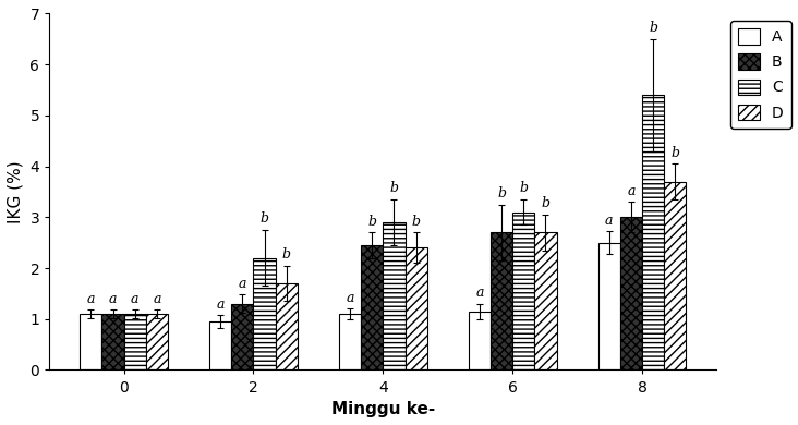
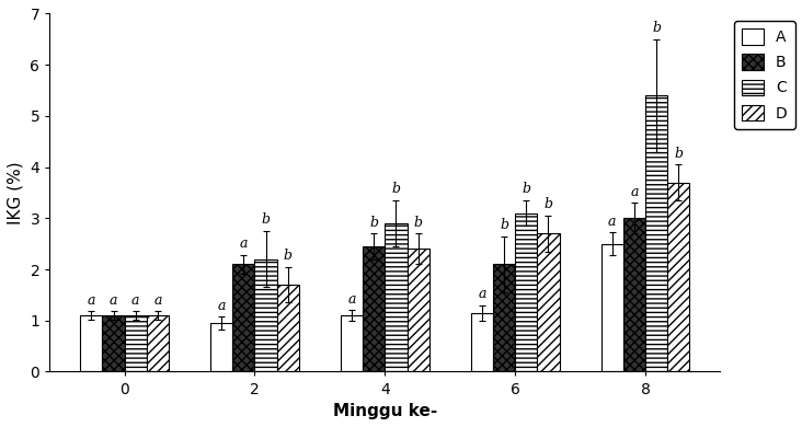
B/2: 1.30 -> 2.10
B/6: 2.70 -> 2.10
